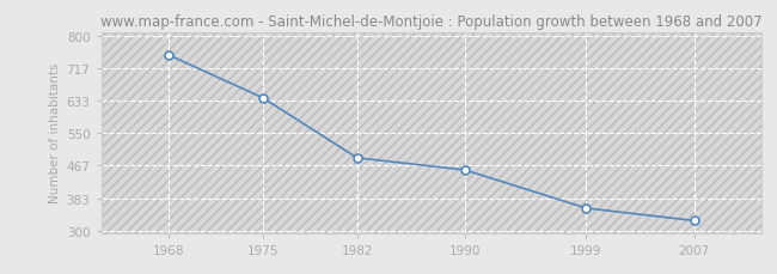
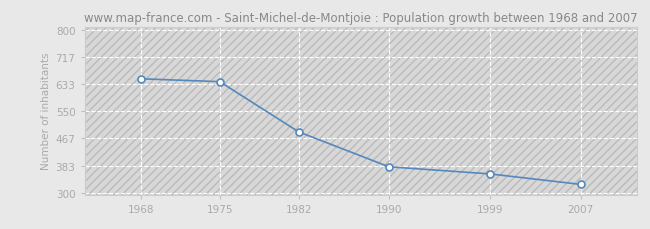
1968: 751 -> 650
1990: 456 -> 380
